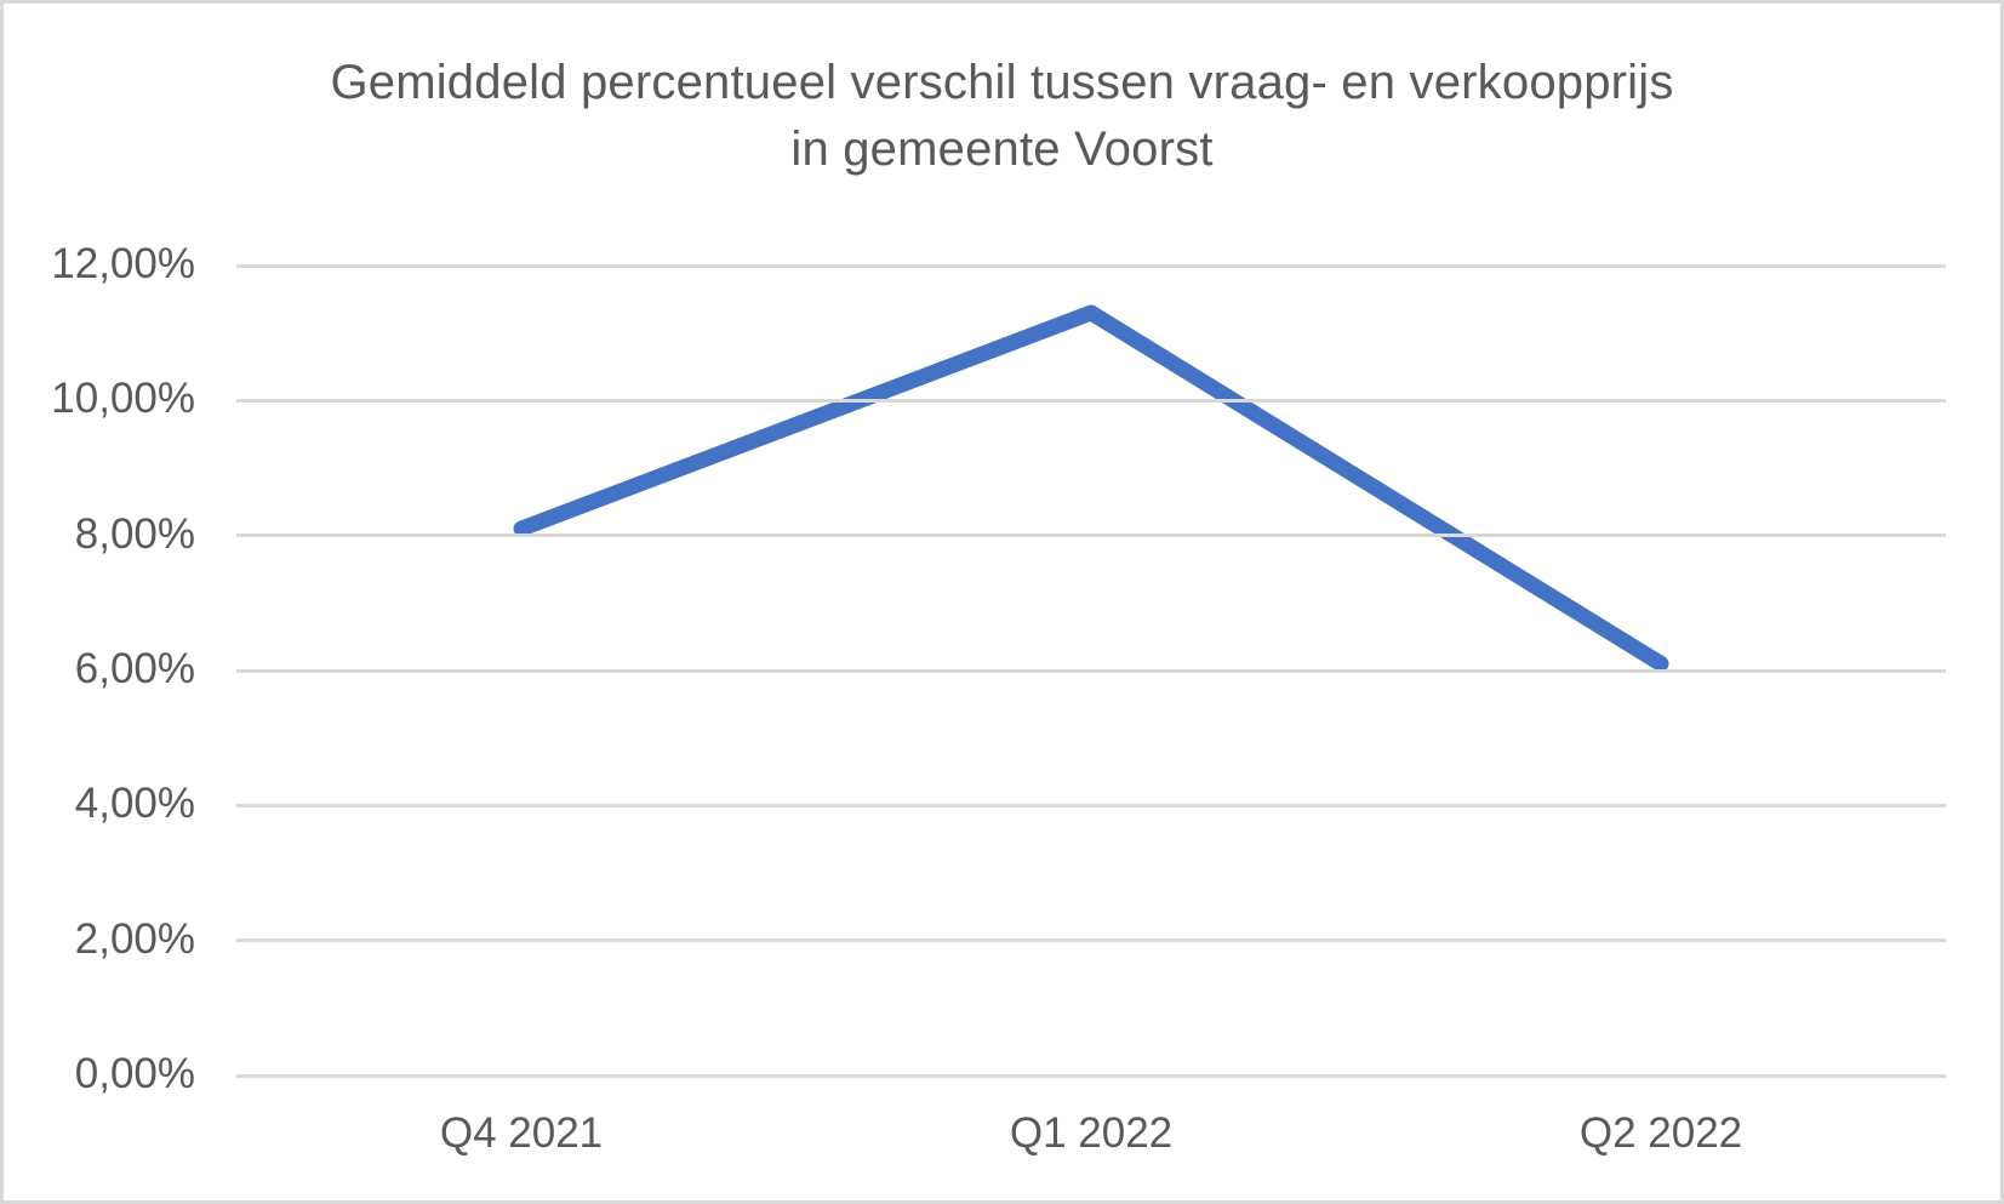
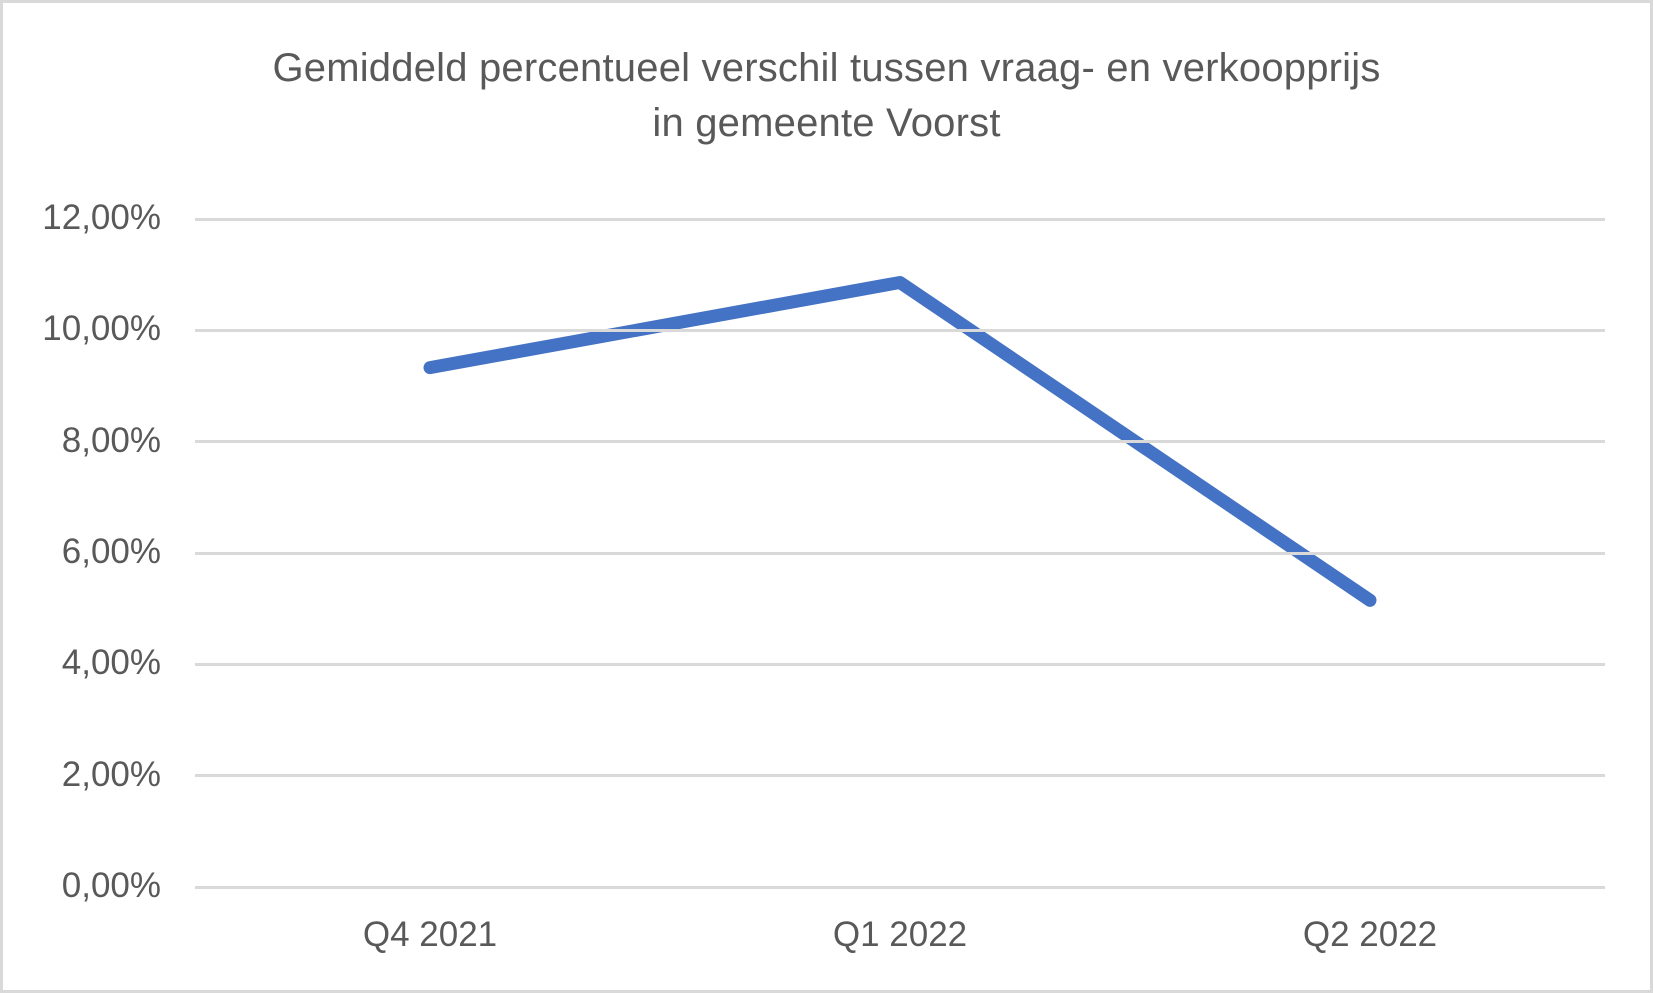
Q4 2021: 8,1% -> 9,3%
Q1 2022: 11,3% -> 10,9%
Q2 2022: 6,1% -> 5,2%
